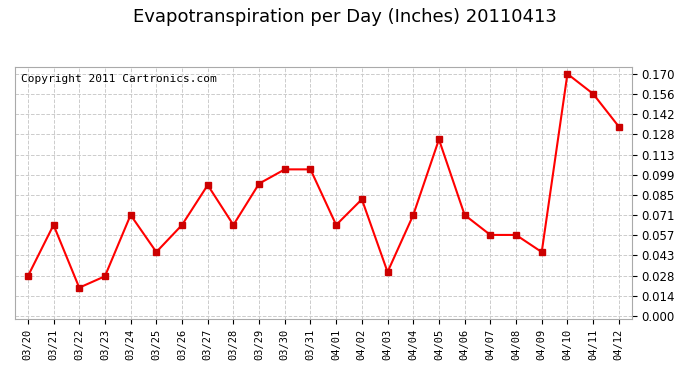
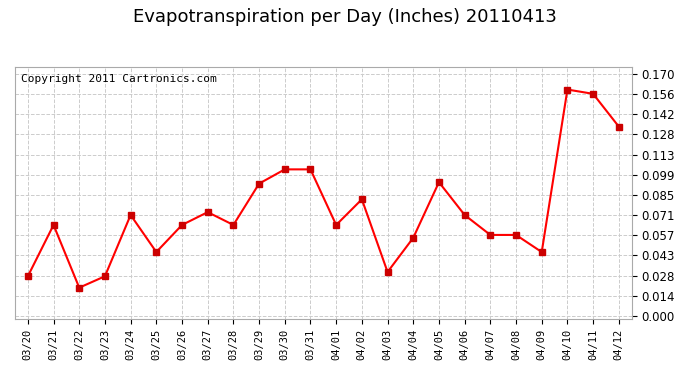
03/27: 0.092 -> 0.073
04/04: 0.071 -> 0.055
04/05: 0.124 -> 0.094
04/10: 0.170 -> 0.159
